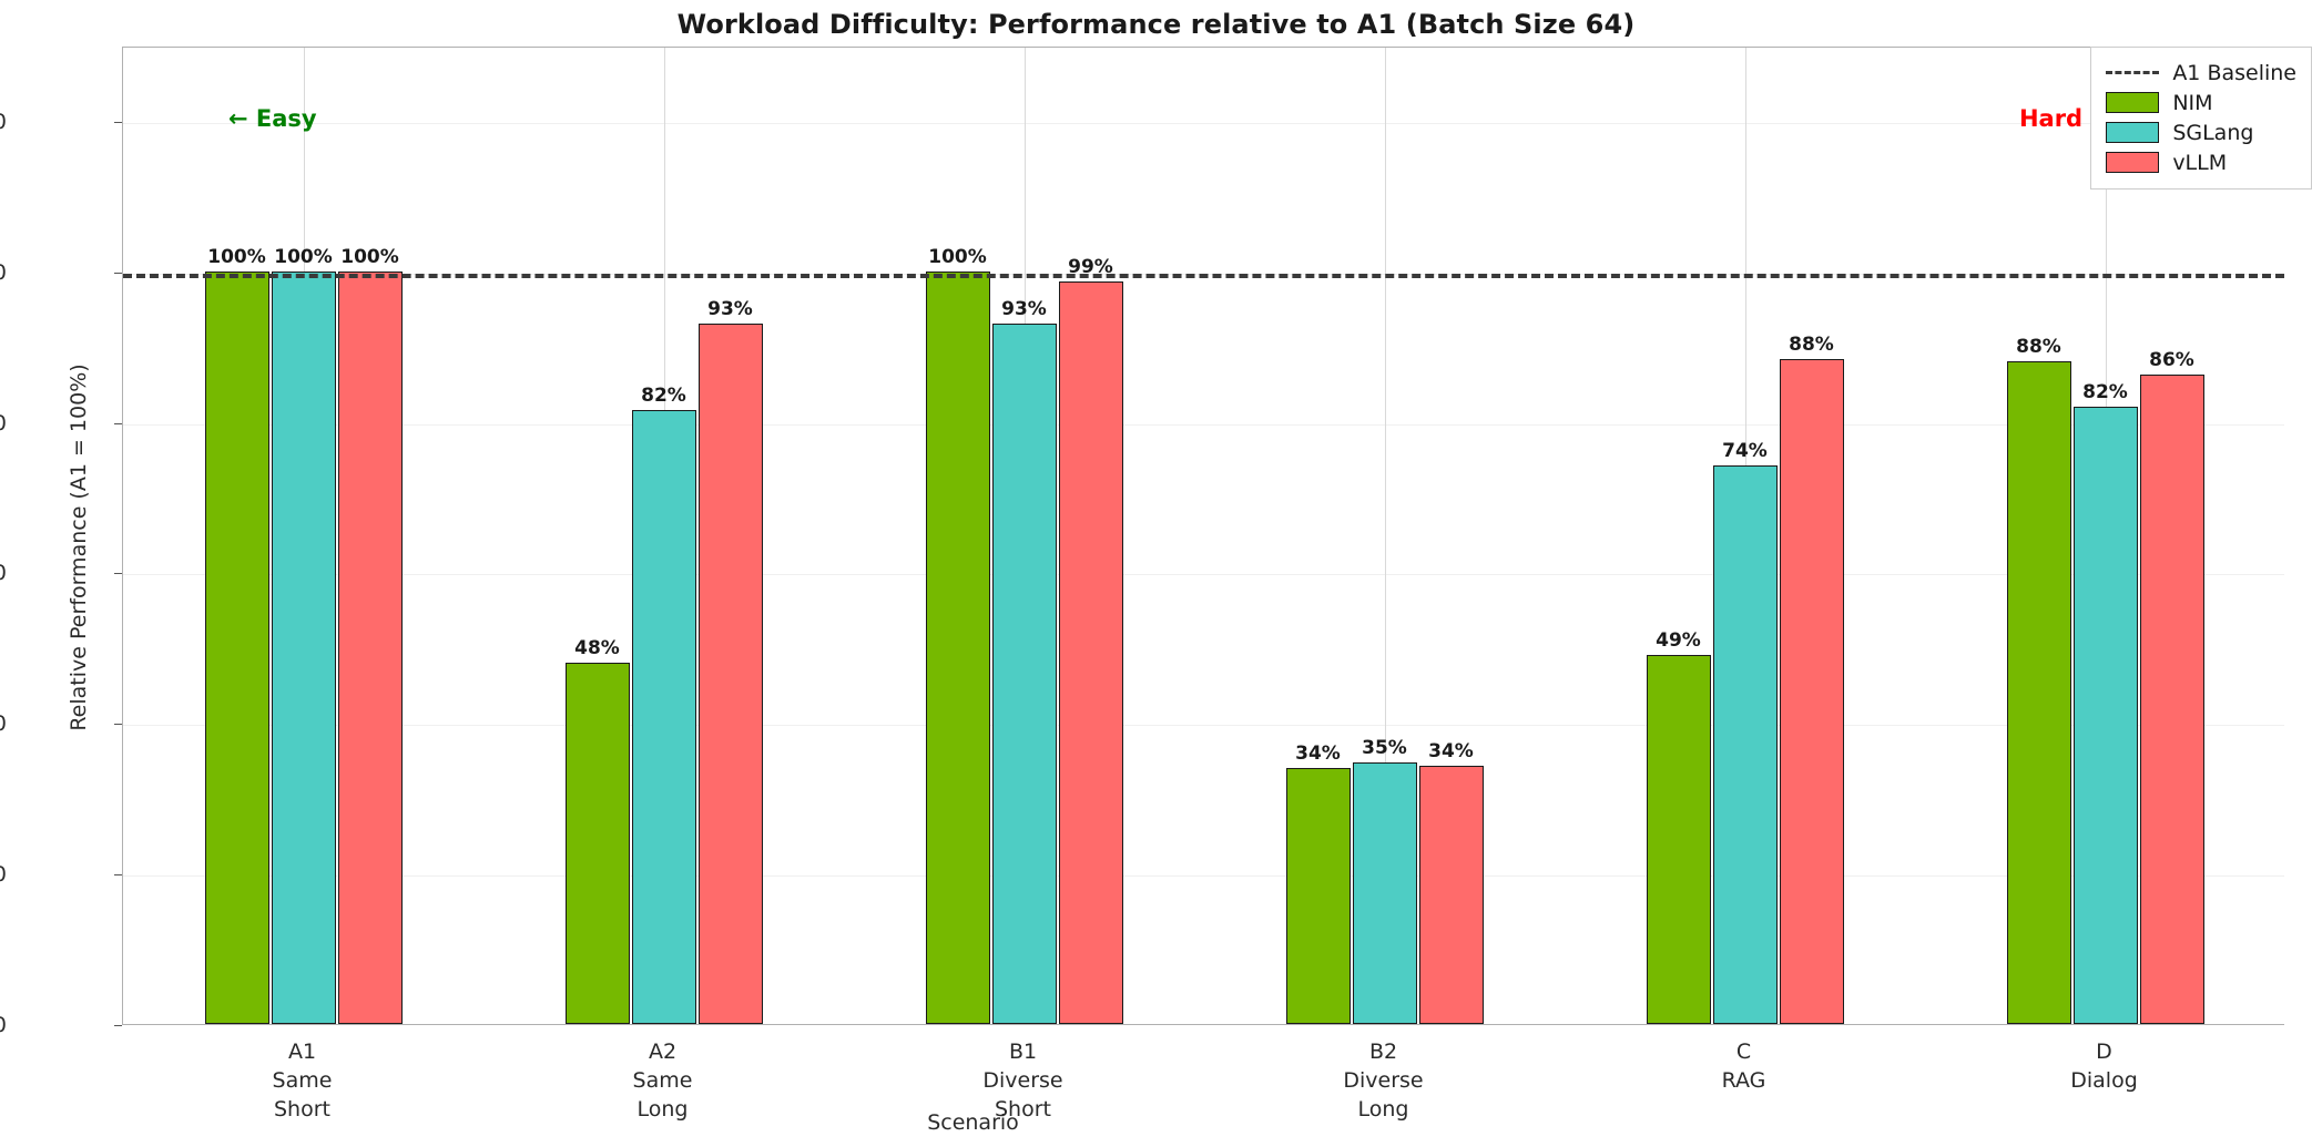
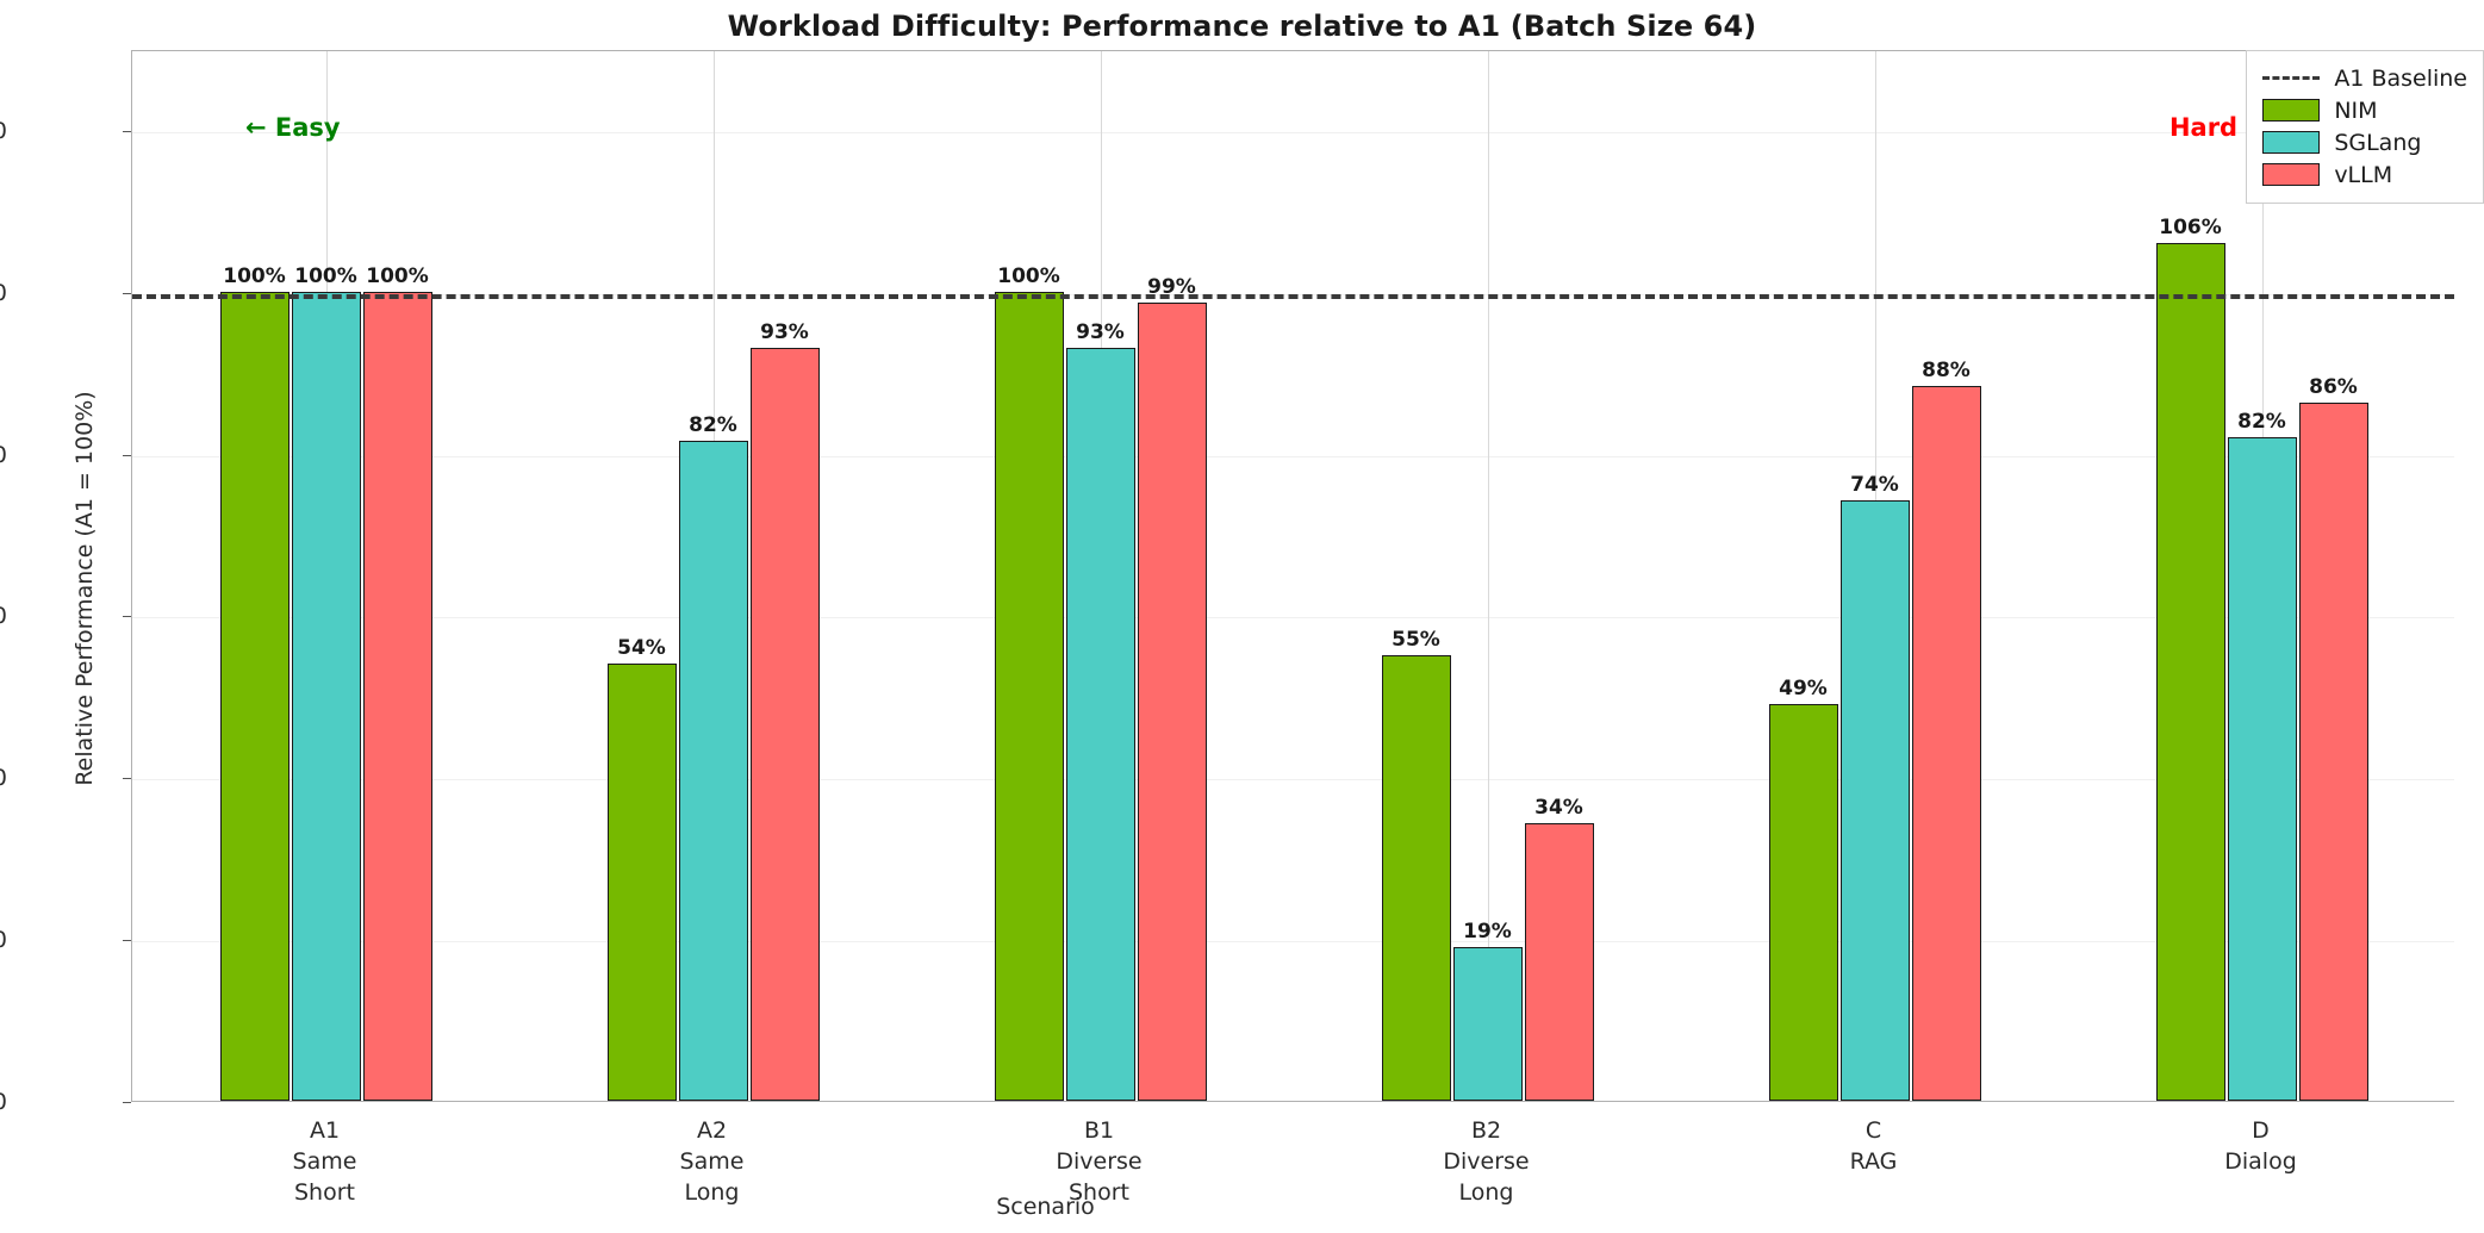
NIM/A2 Same Long: 48% -> 54%
NIM/B2 Diverse Long: 34% -> 55%
SGLang/B2 Diverse Long: 35% -> 19%
NIM/D Dialog: 88% -> 106%
